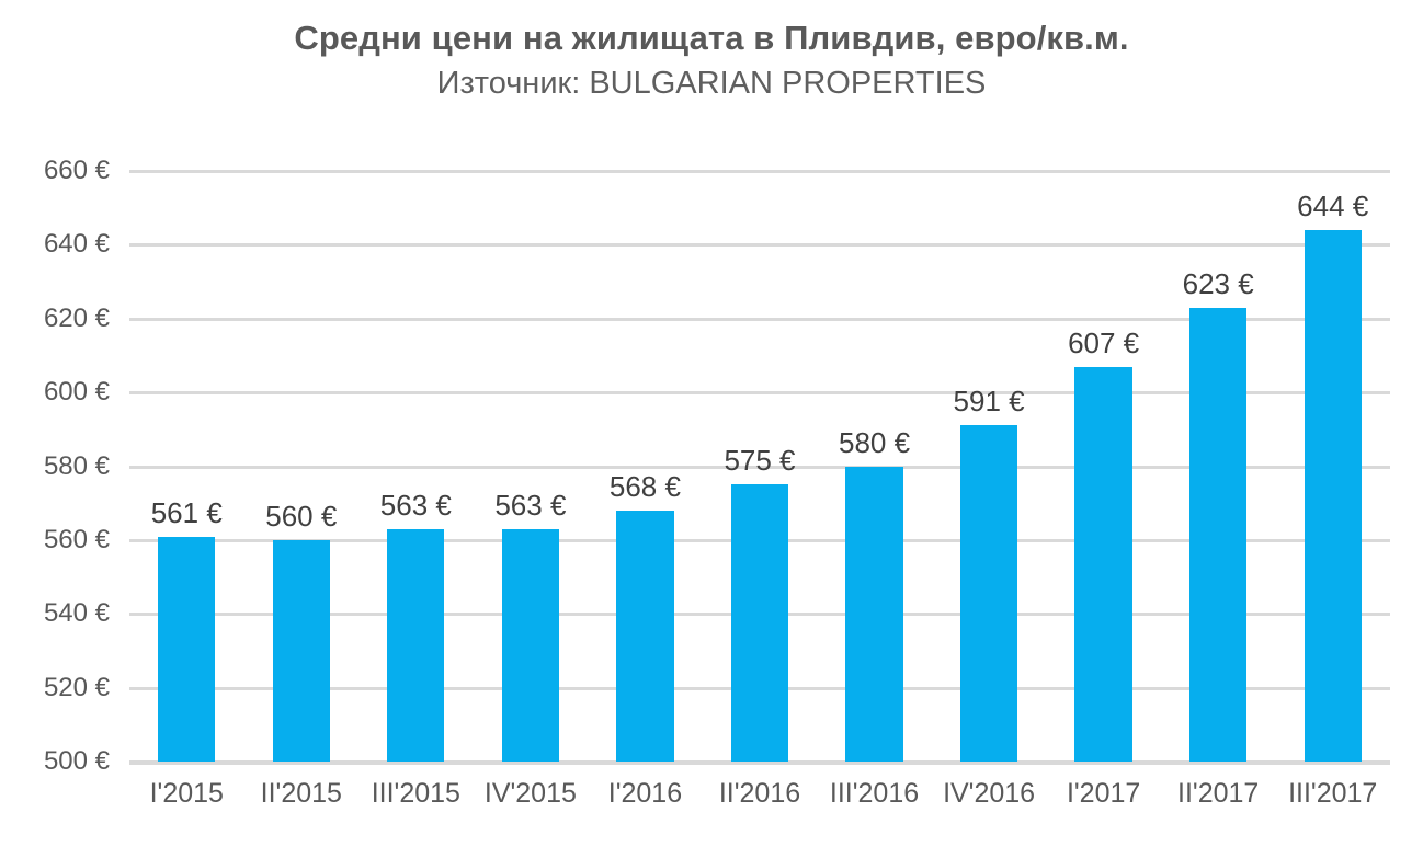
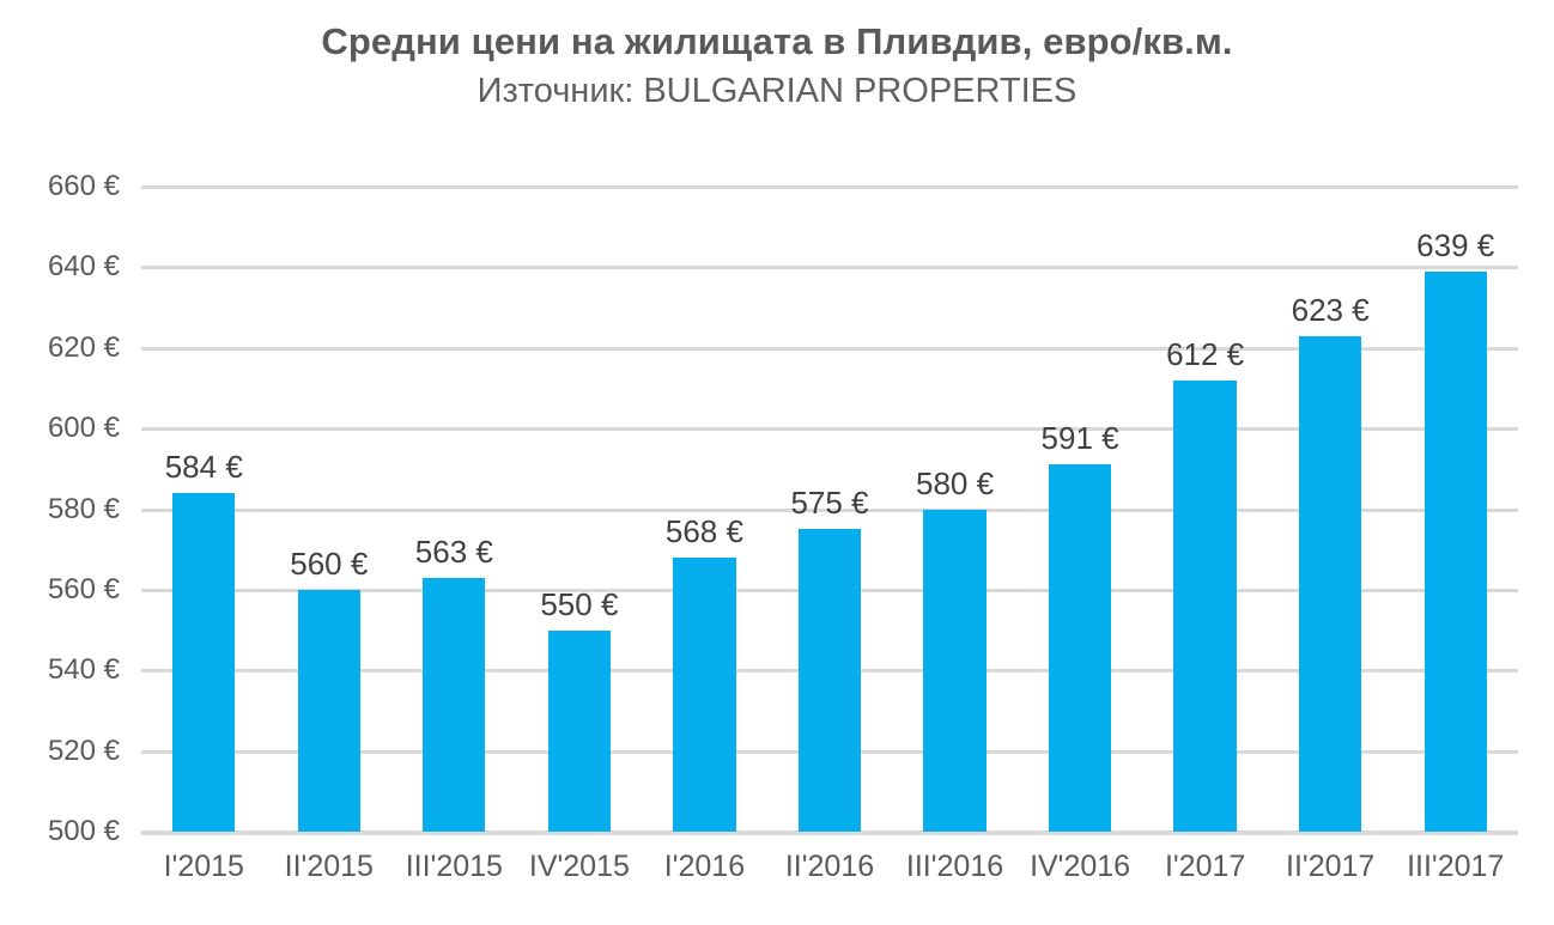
I'2015: 561 -> 584
IV'2015: 563 -> 550
I'2017: 607 -> 612
III'2017: 644 -> 639
